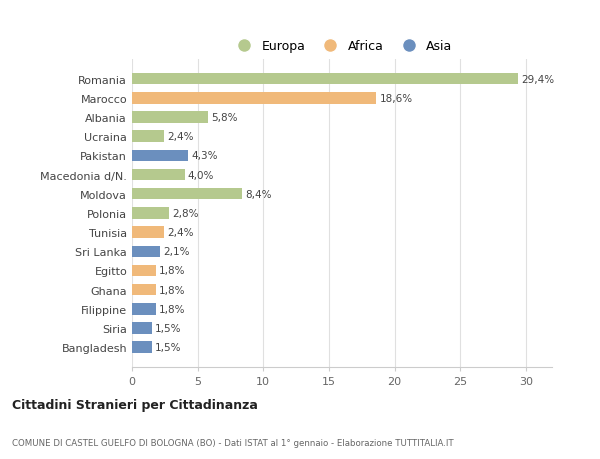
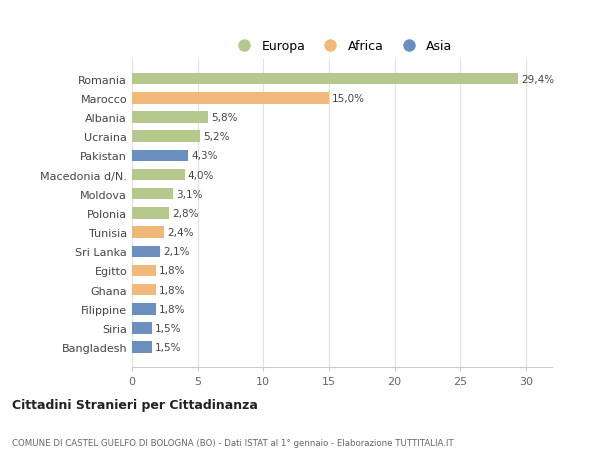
Marocco: 18,6% -> 15,0%
Ucraina: 2,4% -> 5,2%
Moldova: 8,4% -> 3,1%
